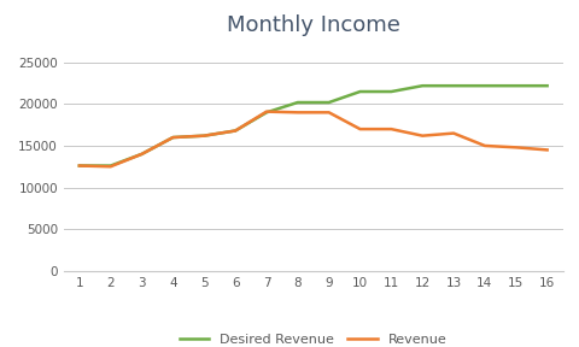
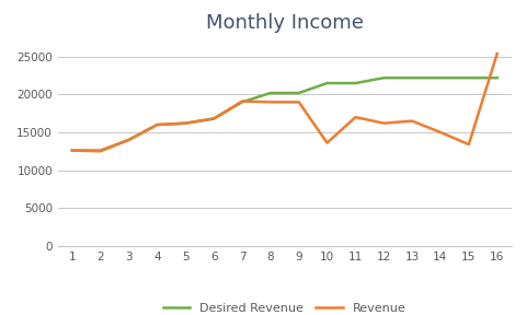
Revenue/10: 17000 -> 13600
Revenue/15: 14800 -> 13400
Revenue/16: 14500 -> 25400
